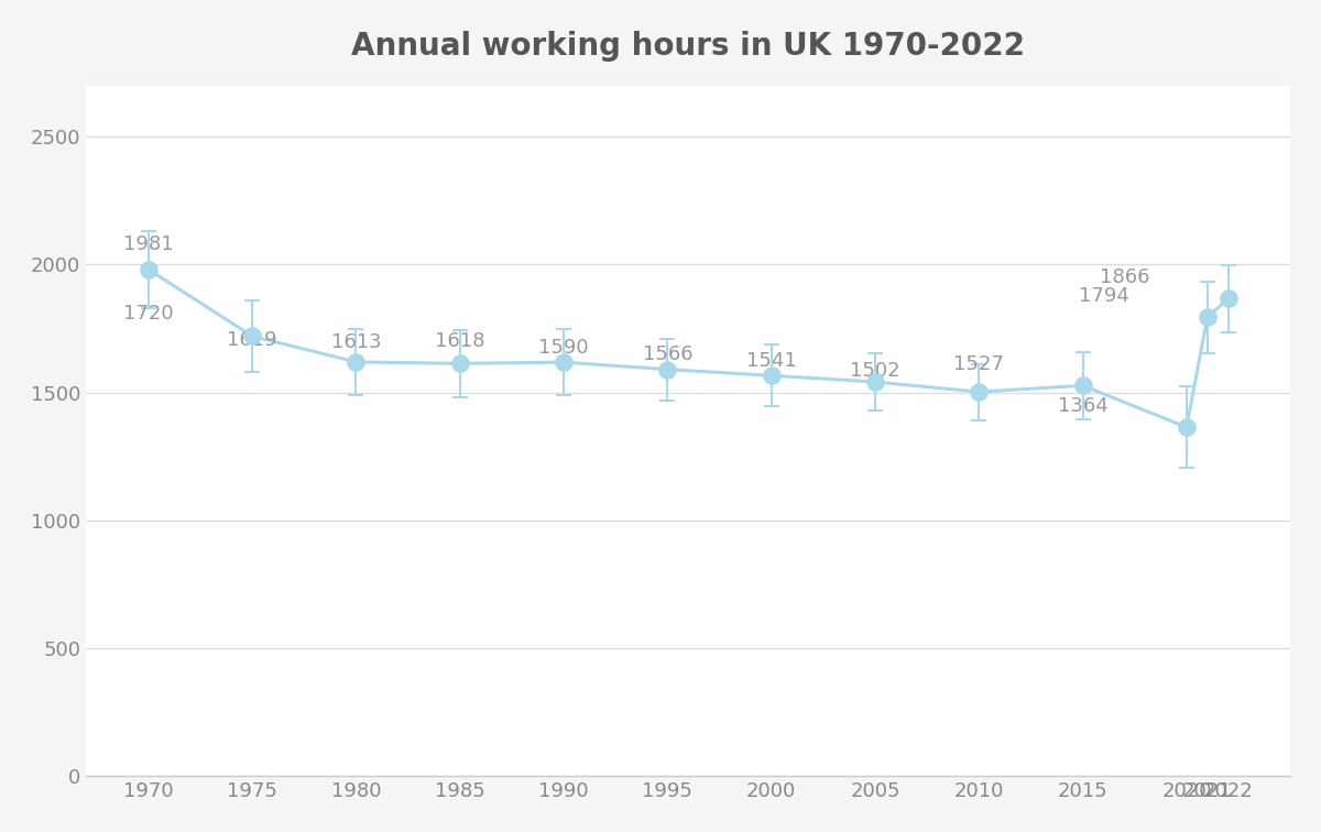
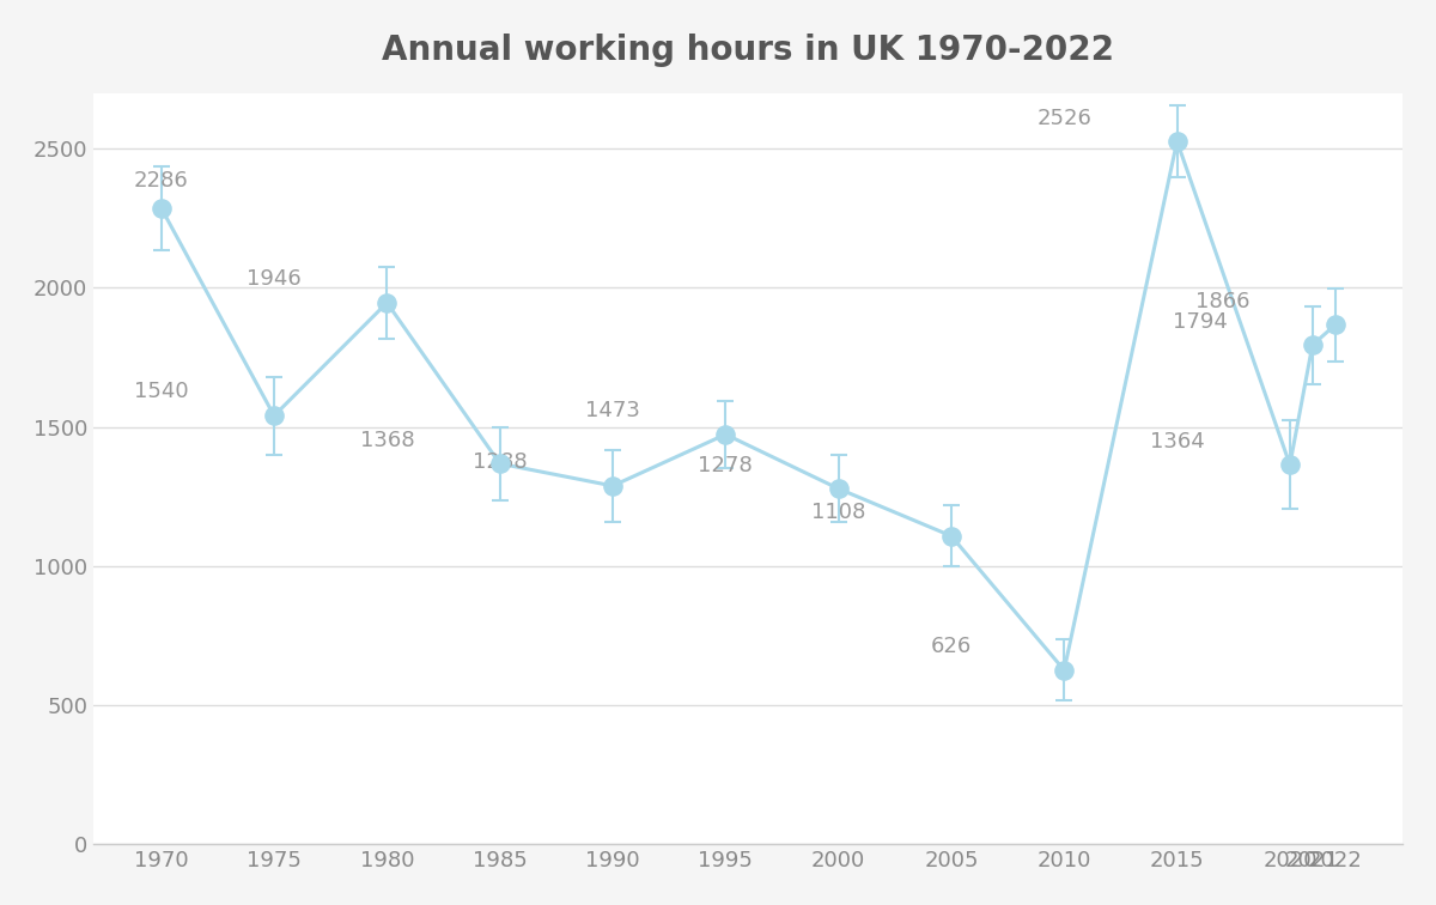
1970: 1981 -> 2286
1975: 1720 -> 1540
1980: 1619 -> 1946
1985: 1613 -> 1368
1990: 1618 -> 1288
1995: 1590 -> 1473
2000: 1566 -> 1278
2005: 1541 -> 1108
2010: 1502 -> 626
2015: 1527 -> 2526
